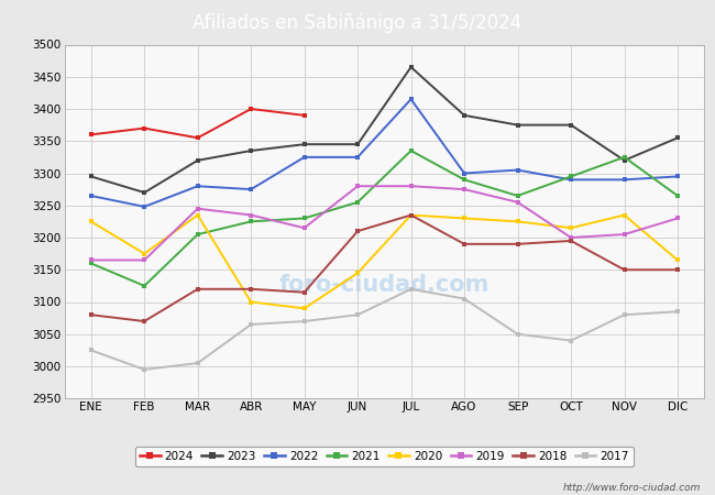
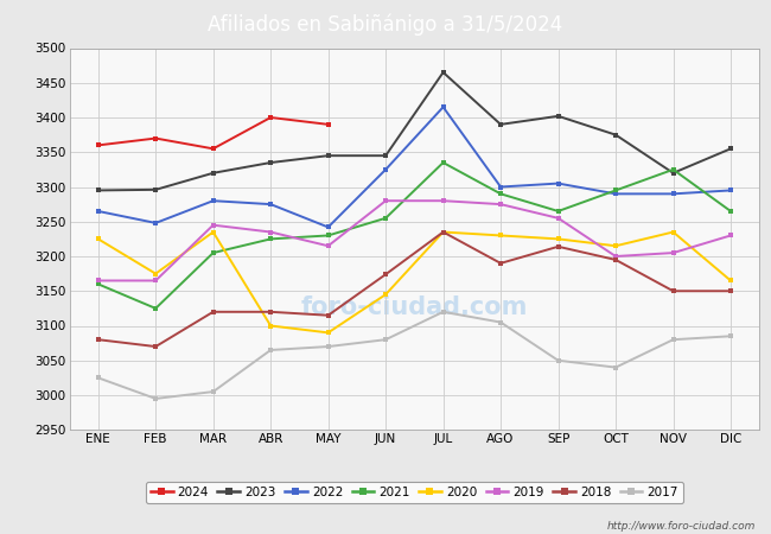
2023/FEB: 3270 -> 3296
2022/MAY: 3325 -> 3242
2018/JUN: 3210 -> 3174
2023/SEP: 3375 -> 3402
2018/SEP: 3190 -> 3214
